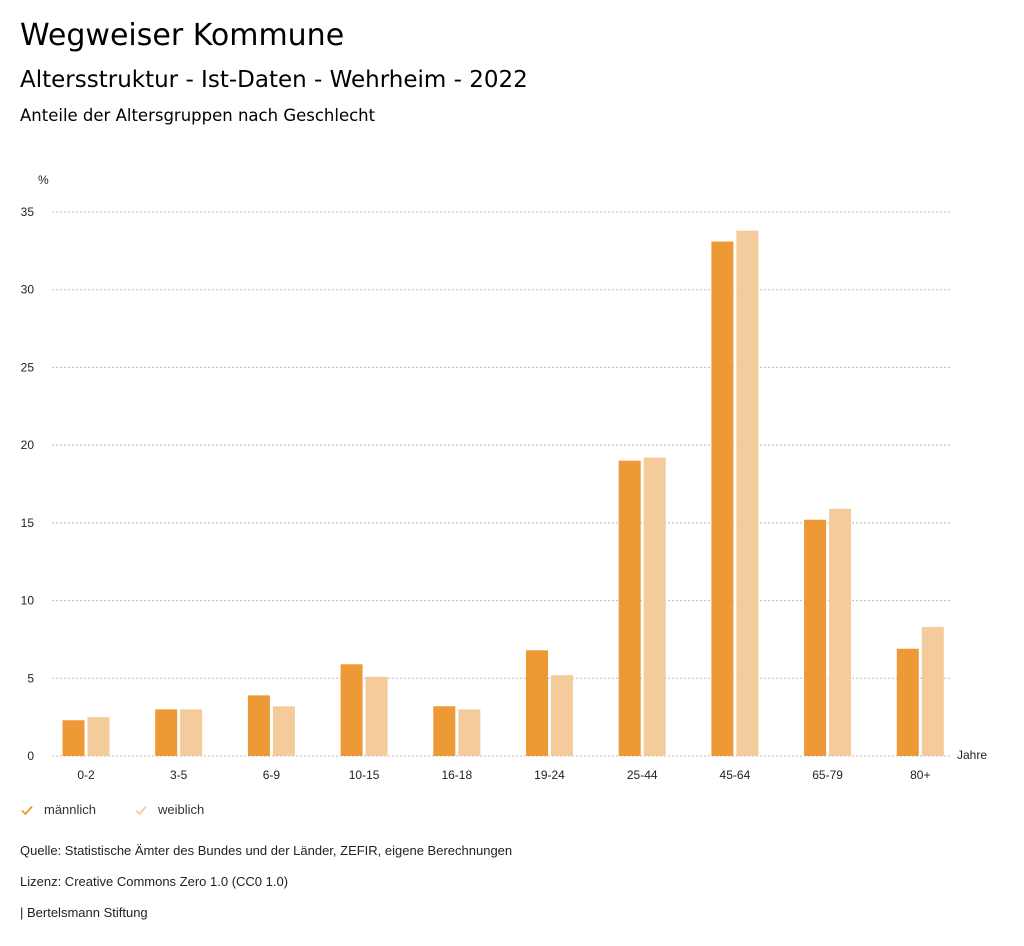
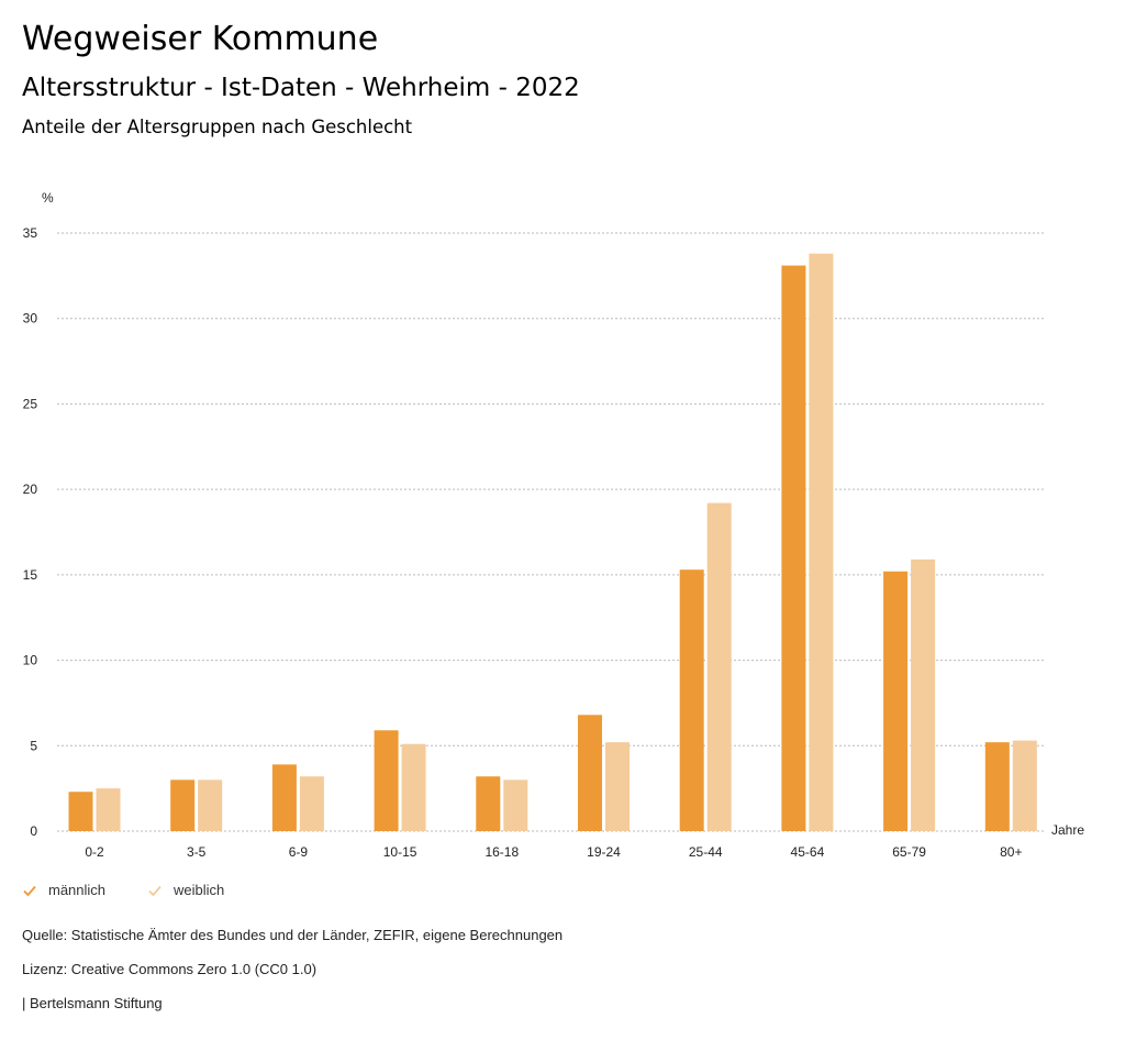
männlich/25-44: 19.0 -> 15.3
männlich/80+: 6.9 -> 5.2
weiblich/80+: 8.3 -> 5.3
